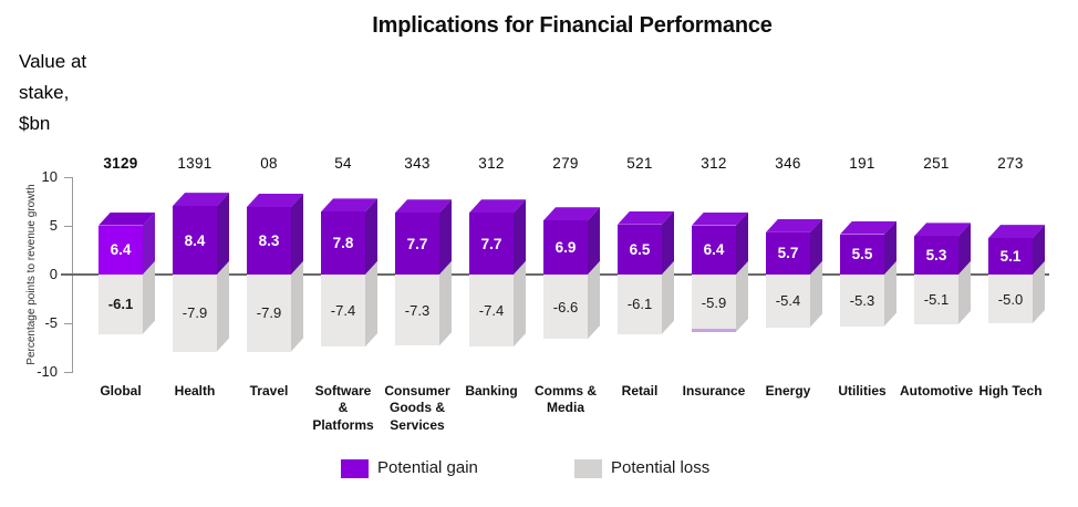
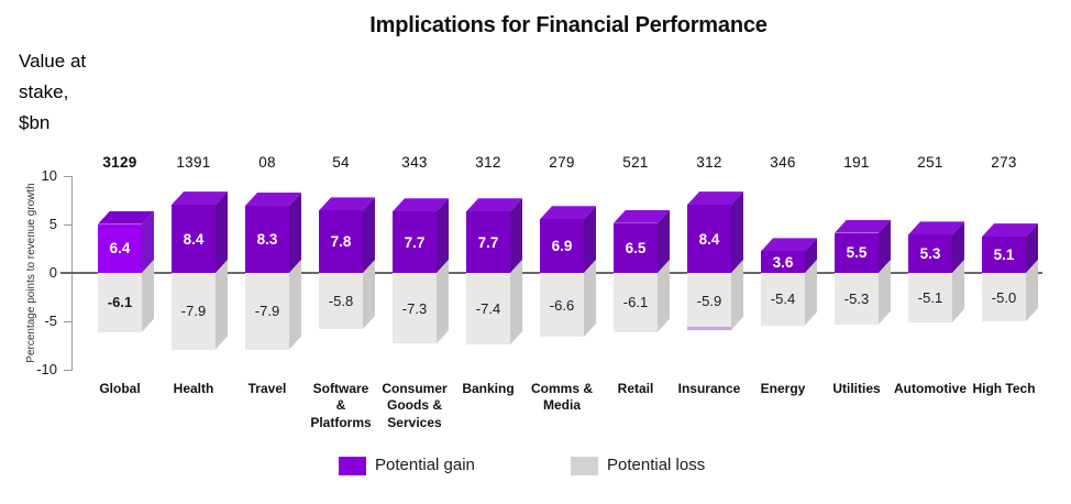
Potential loss/Software & Platforms: -7.4 -> -5.8
Potential gain/Insurance: 6.4 -> 8.4
Potential gain/Energy: 5.7 -> 3.6
